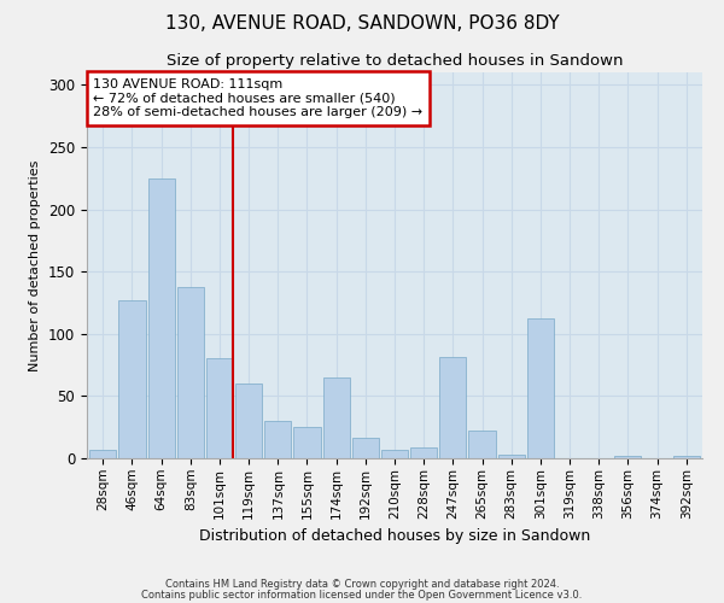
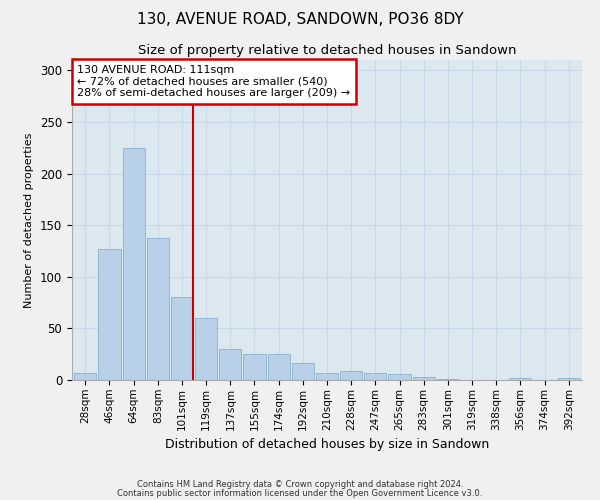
174sqm: 65 -> 25
247sqm: 81 -> 7
265sqm: 22 -> 6
301sqm: 112 -> 1
